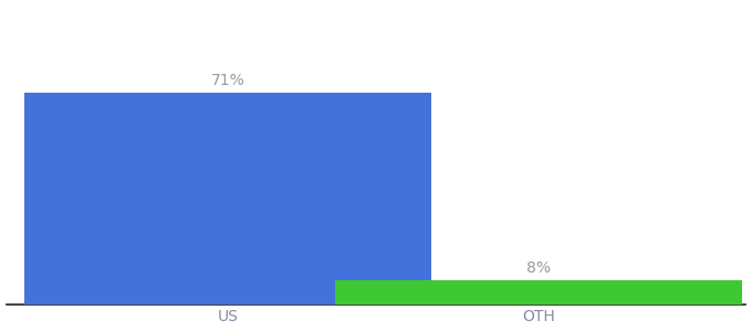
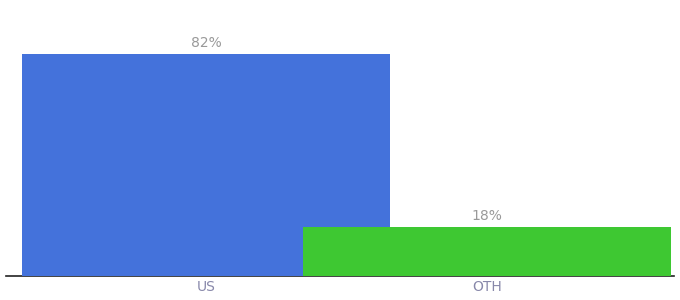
US: 71% -> 82%
OTH: 8% -> 18%
